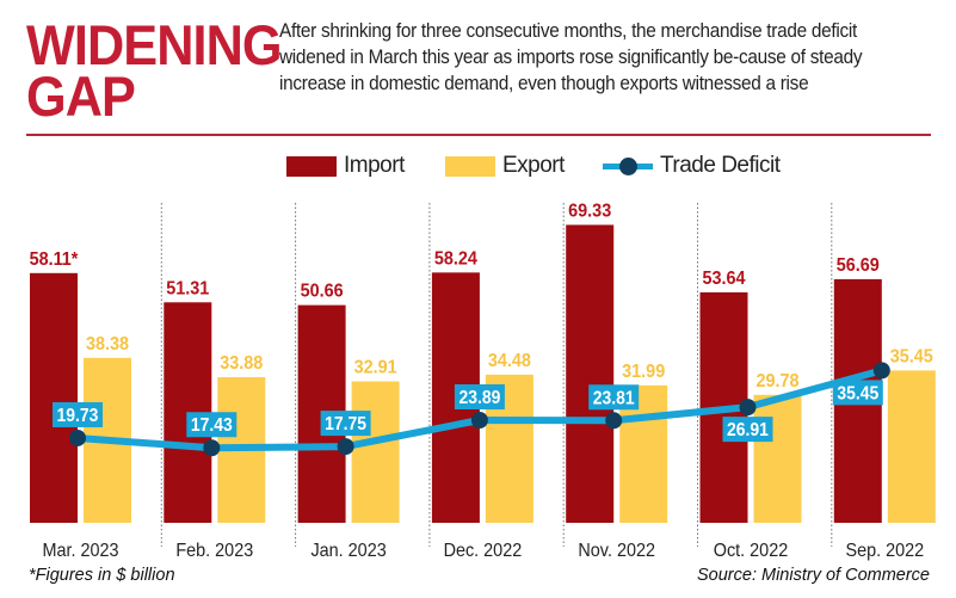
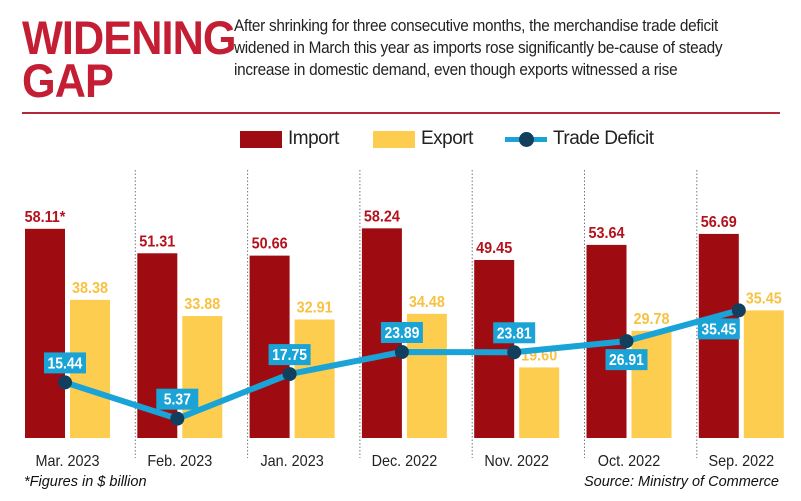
Trade Deficit/Mar. 2023: 19.73 -> 15.44
Trade Deficit/Feb. 2023: 17.43 -> 5.37
Import/Nov. 2022: 69.33 -> 49.45
Export/Nov. 2022: 31.99 -> 19.60
